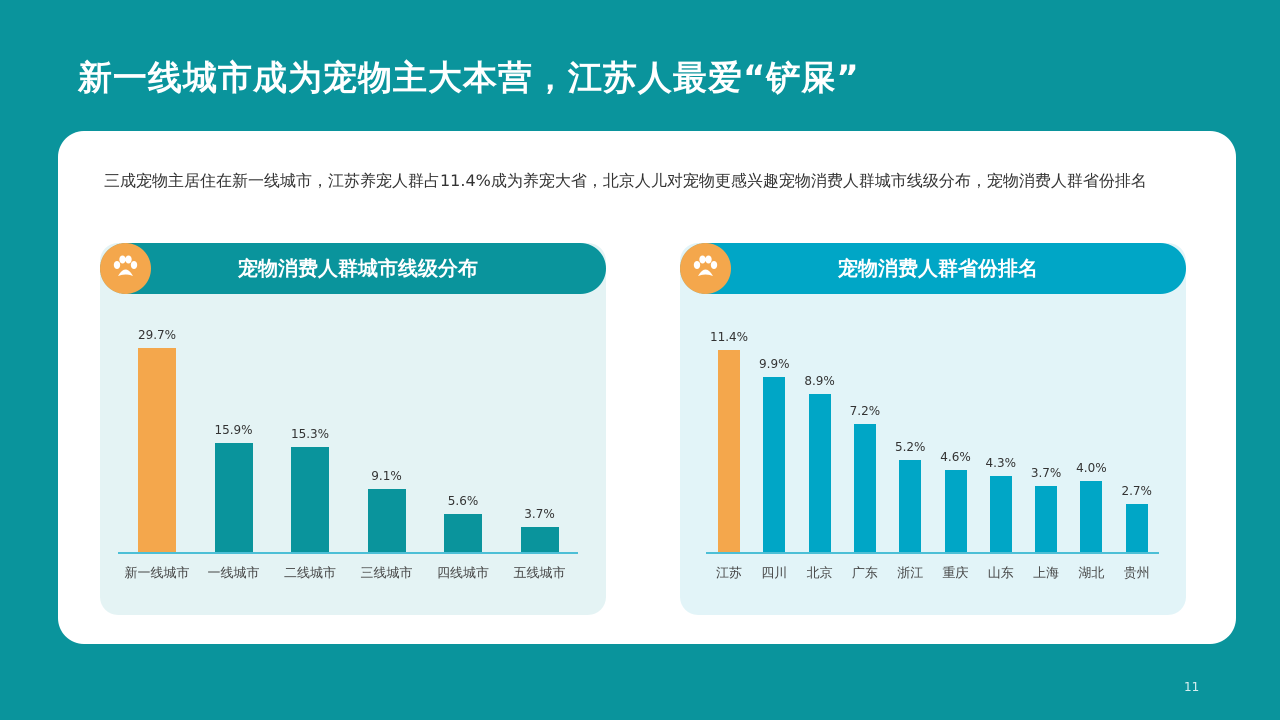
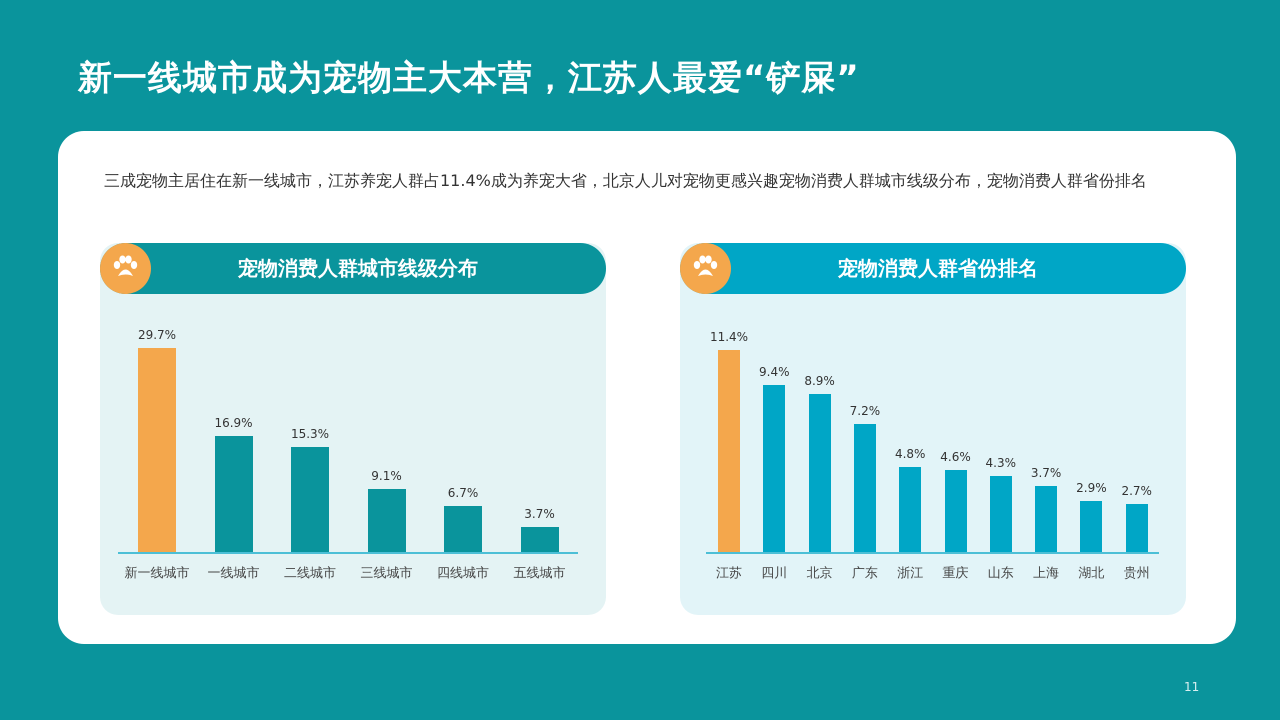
宠物消费人群城市线级分布/一线城市: 15.9% -> 16.9%
宠物消费人群城市线级分布/四线城市: 5.6% -> 6.7%
宠物消费人群省份排名/四川: 9.9% -> 9.4%
宠物消费人群省份排名/浙江: 5.2% -> 4.8%
宠物消费人群省份排名/湖北: 4.0% -> 2.9%
